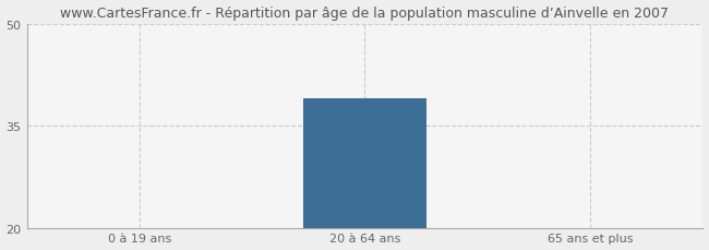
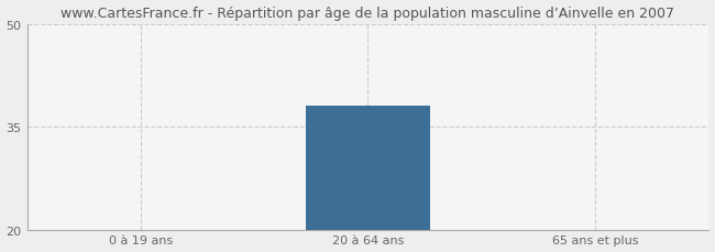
20 à 64 ans: 39 -> 38
